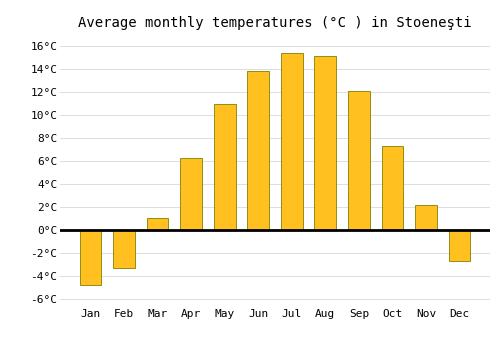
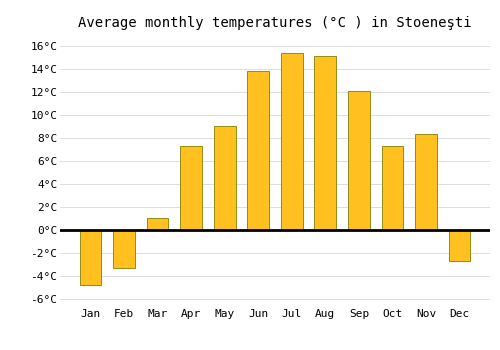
Apr: 6.3°C -> 7.3°C
May: 11.0°C -> 9.1°C
Nov: 2.2°C -> 8.4°C
